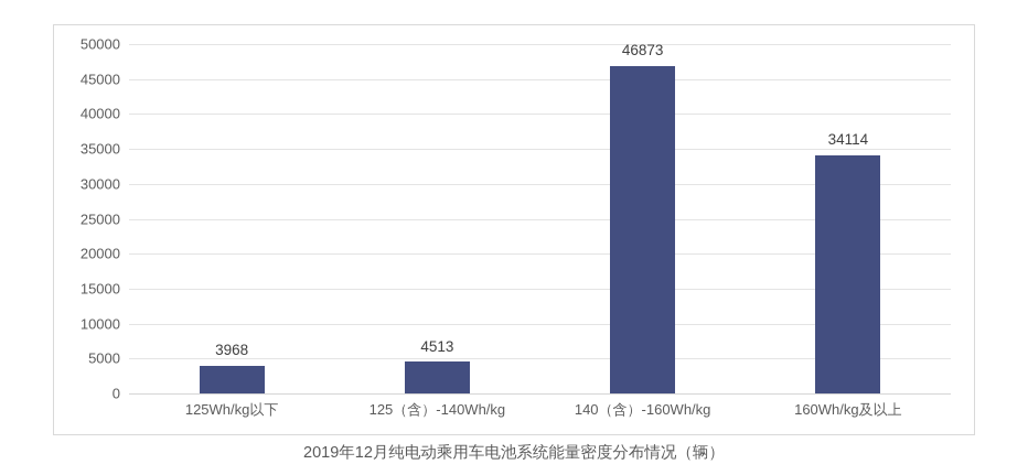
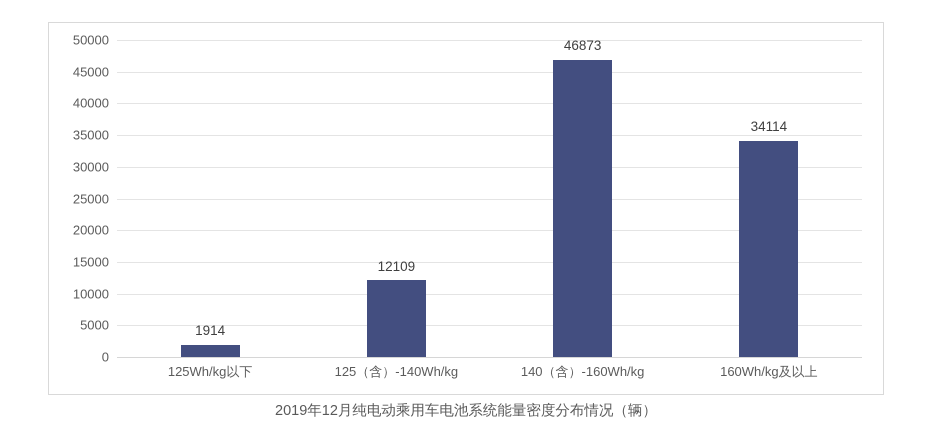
125Wh/kg以下: 3968 -> 1914
125（含）-140Wh/kg: 4513 -> 12109
